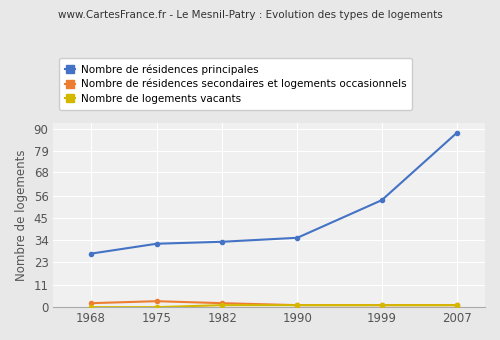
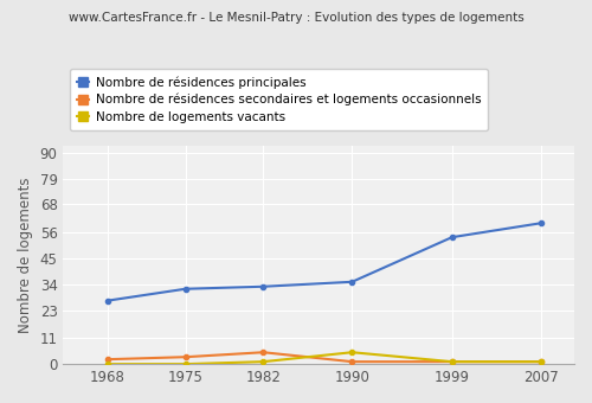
Nombre de résidences secondaires et logements occasionnels/1982: 2 -> 5
Nombre de logements vacants/1990: 1 -> 5
Nombre de résidences principales/2007: 88 -> 60
